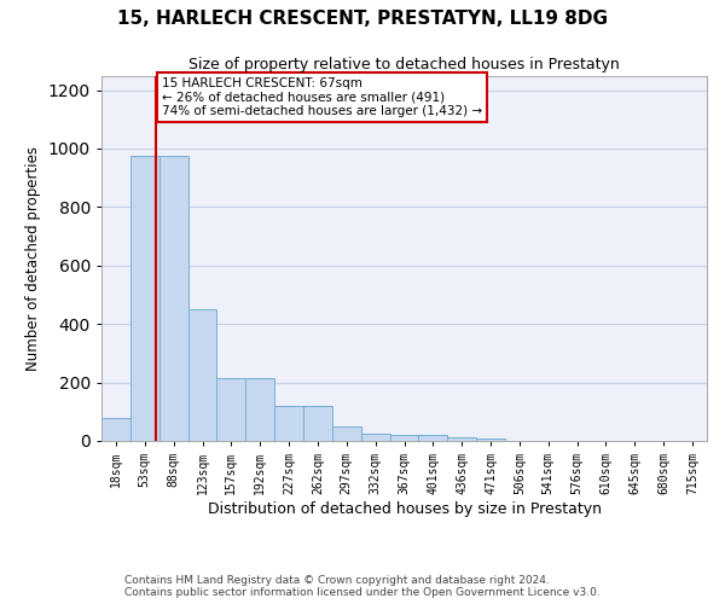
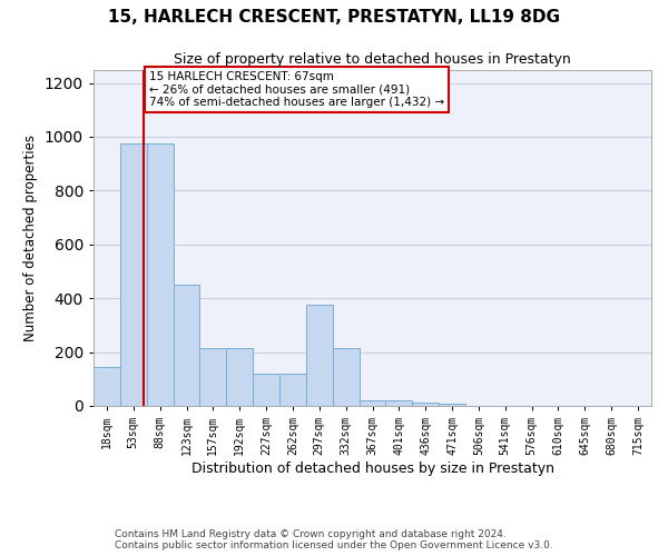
18sqm: 80 -> 145
297sqm: 48 -> 375
332sqm: 25 -> 215
